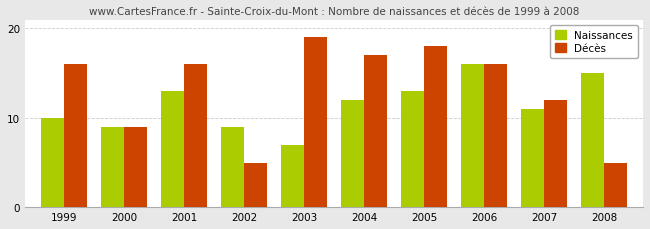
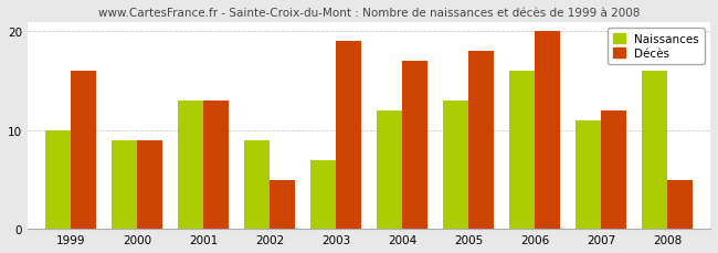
Décès/2001: 16 -> 13
Décès/2006: 16 -> 20
Naissances/2008: 15 -> 16
